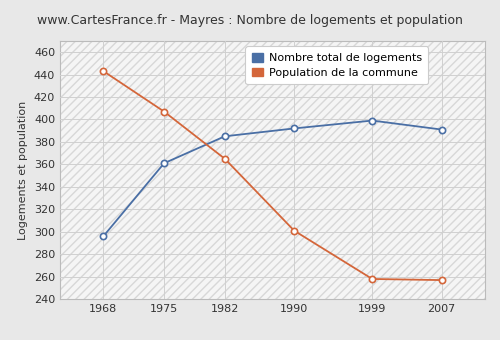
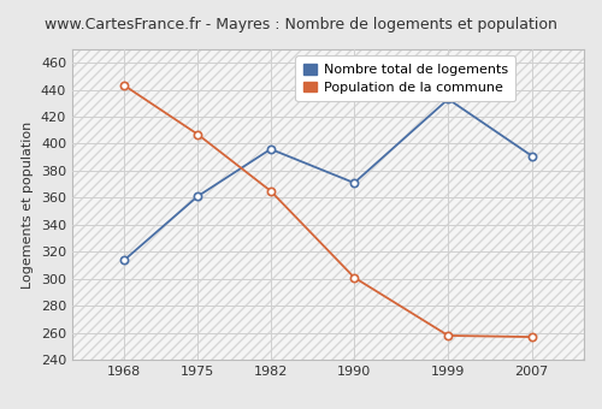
Nombre total de logements/1968: 296 -> 314
Nombre total de logements/1982: 385 -> 396
Nombre total de logements/1990: 392 -> 371
Nombre total de logements/1999: 399 -> 433
